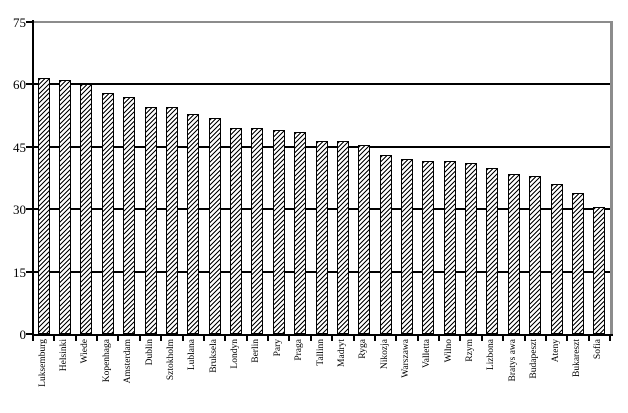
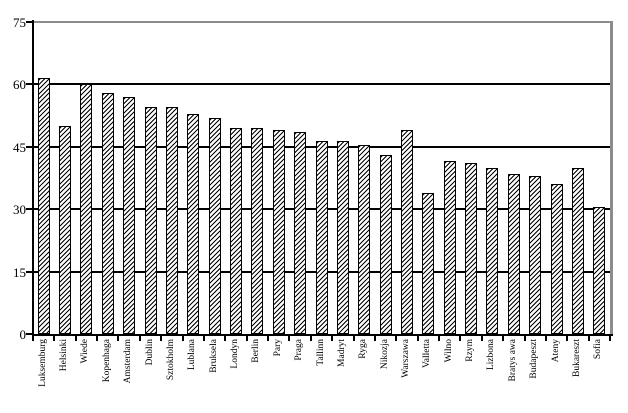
Helsinki: 61 -> 50
Warszawa: 42 -> 49
Valletta: 42 -> 34
Bukareszt: 34 -> 40
